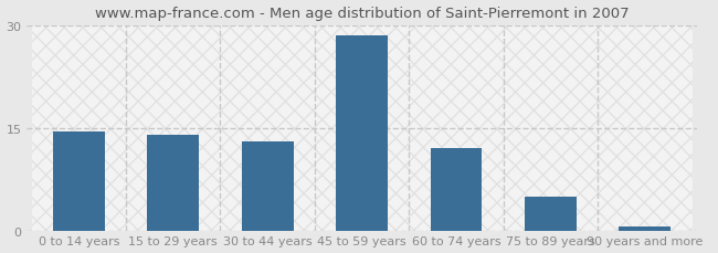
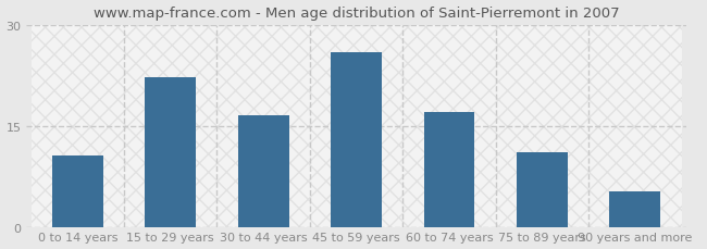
0 to 14 years: 14.5 -> 10.6
15 to 29 years: 14.0 -> 22.2
30 to 44 years: 13.0 -> 16.6
45 to 59 years: 28.5 -> 26.0
60 to 74 years: 12.0 -> 17.0
75 to 89 years: 5.0 -> 11.0
90 years and more: 0.5 -> 5.2
